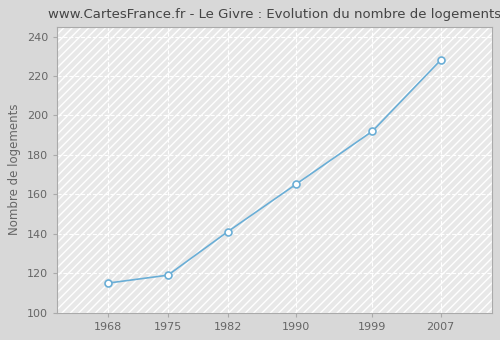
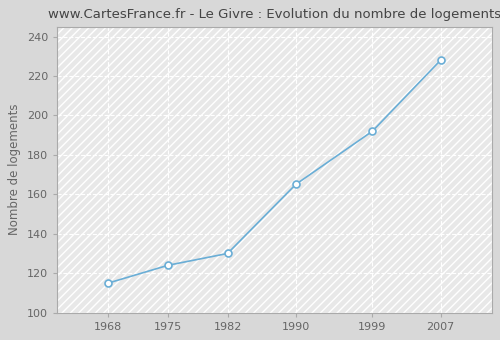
1975: 119 -> 124
1982: 141 -> 130
